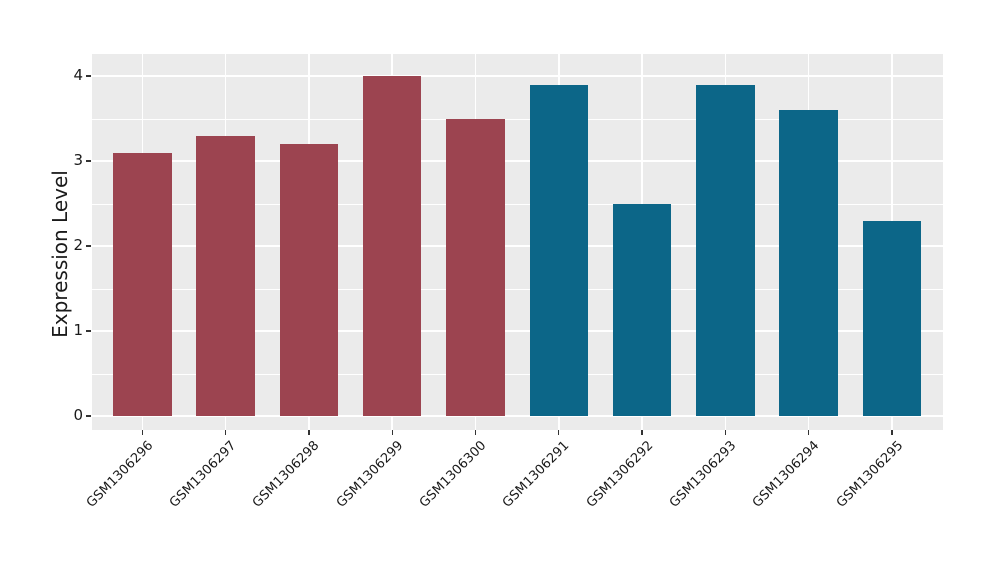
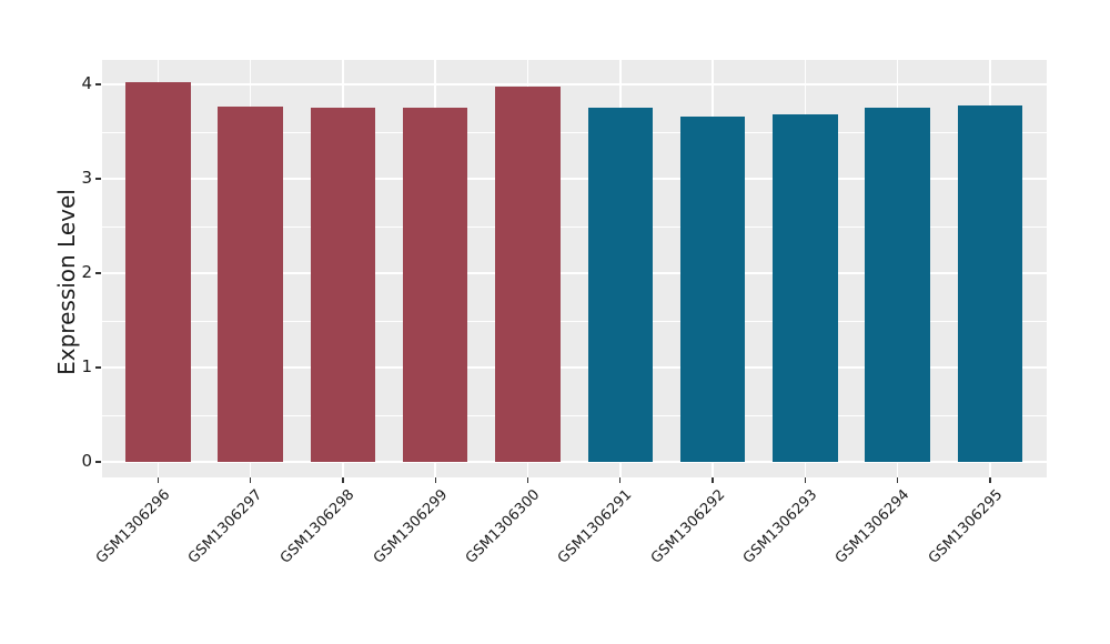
GSM1306296: 3.1 -> 4.0
GSM1306297: 3.3 -> 3.8
GSM1306298: 3.2 -> 3.8
GSM1306299: 4.0 -> 3.8
GSM1306300: 3.5 -> 4.0
GSM1306291: 3.9 -> 3.8
GSM1306292: 2.5 -> 3.7
GSM1306293: 3.9 -> 3.7
GSM1306294: 3.6 -> 3.8
GSM1306295: 2.3 -> 3.8
